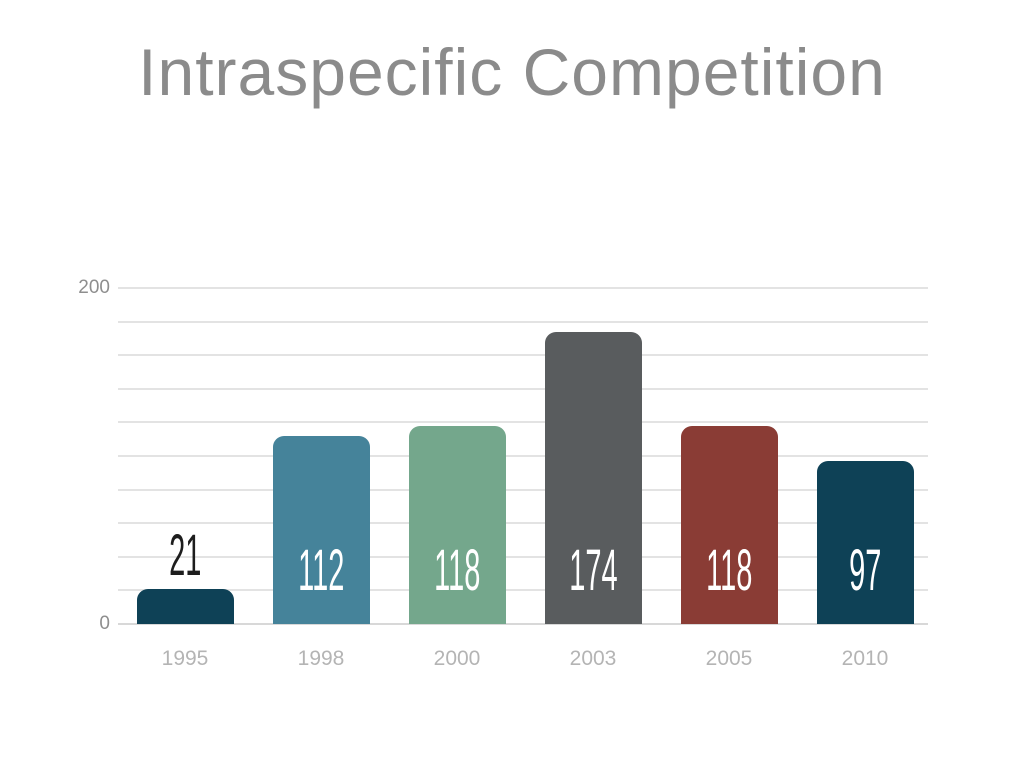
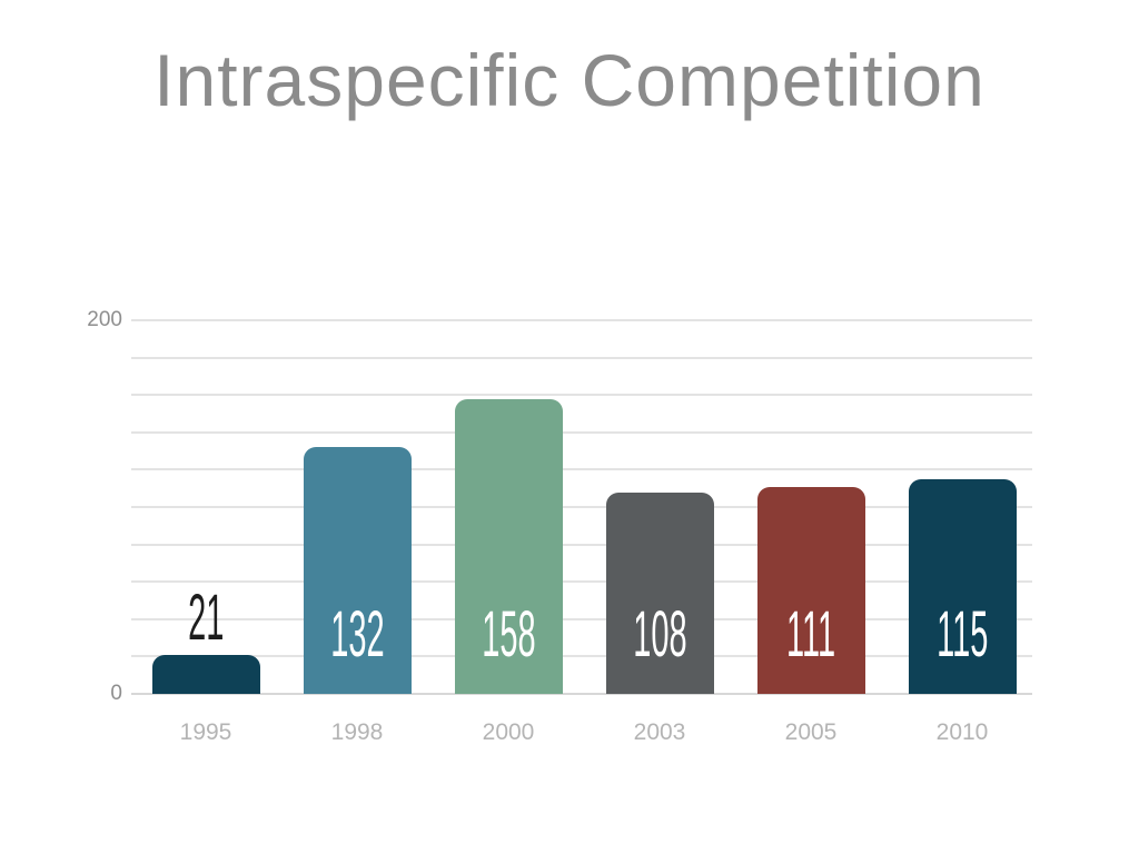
1998: 112 -> 132
2000: 118 -> 158
2003: 174 -> 108
2005: 118 -> 111
2010: 97 -> 115
